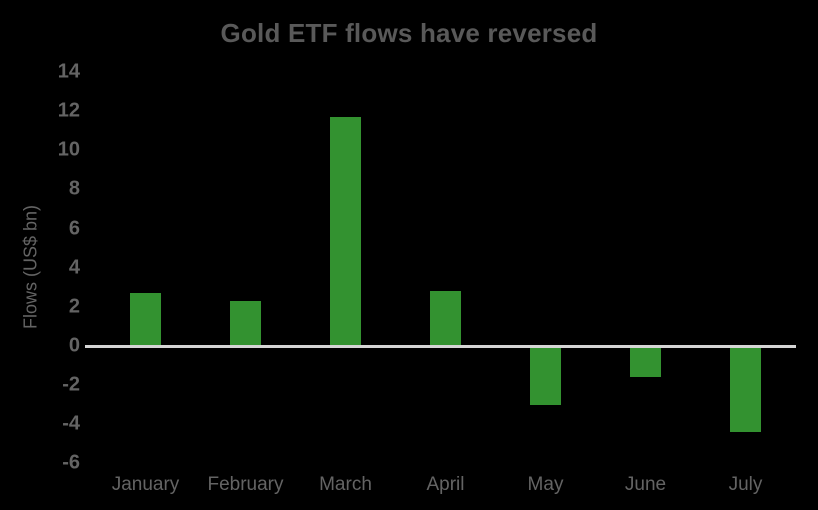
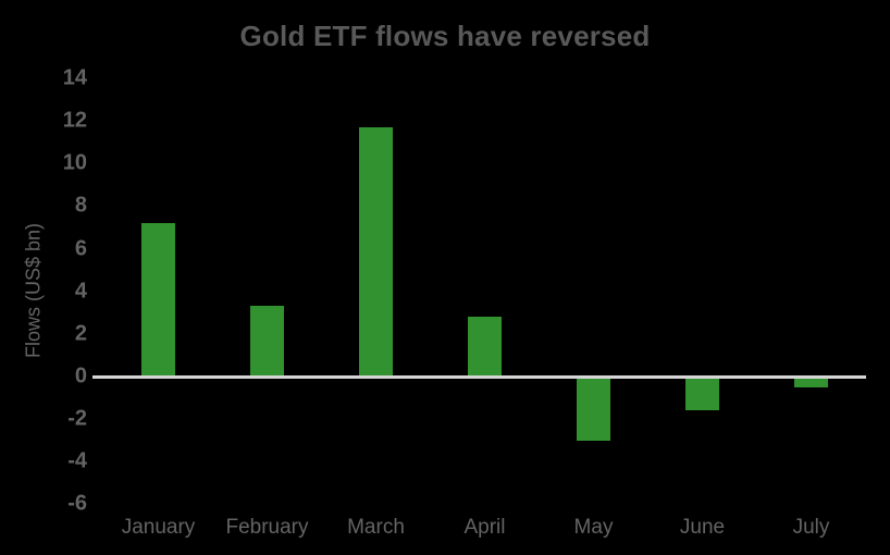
January: 2.7 -> 7.2
February: 2.3 -> 3.3
July: -4.4 -> -0.5
